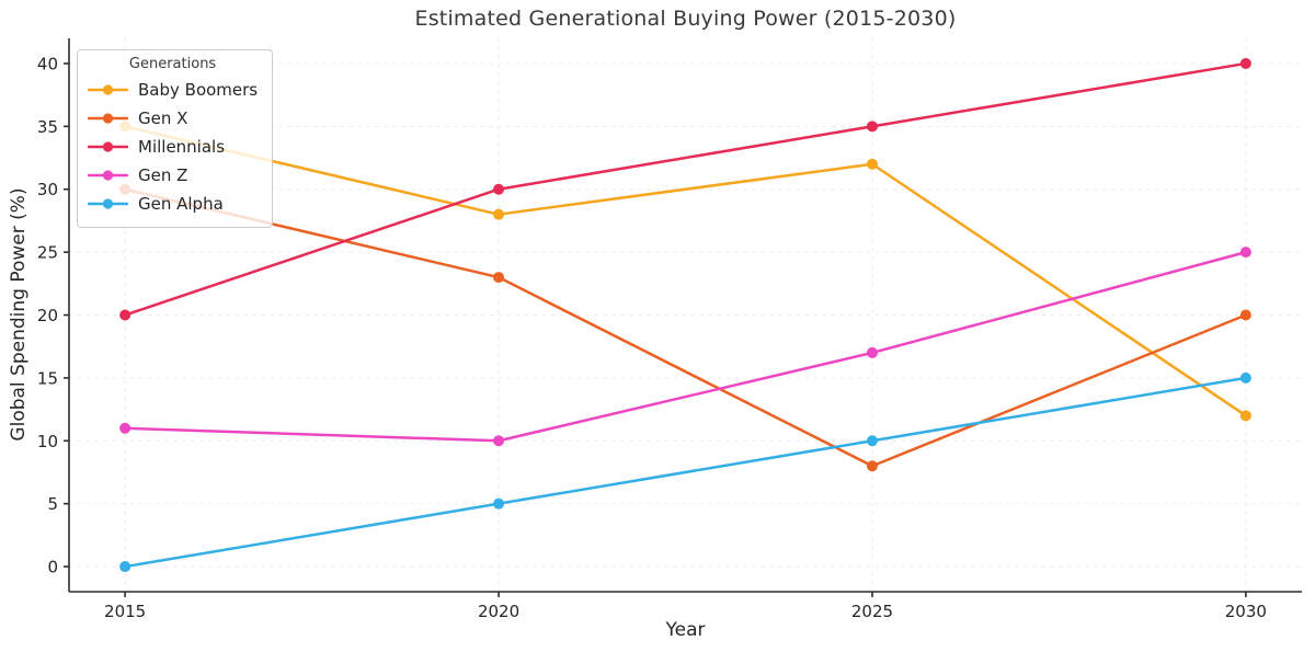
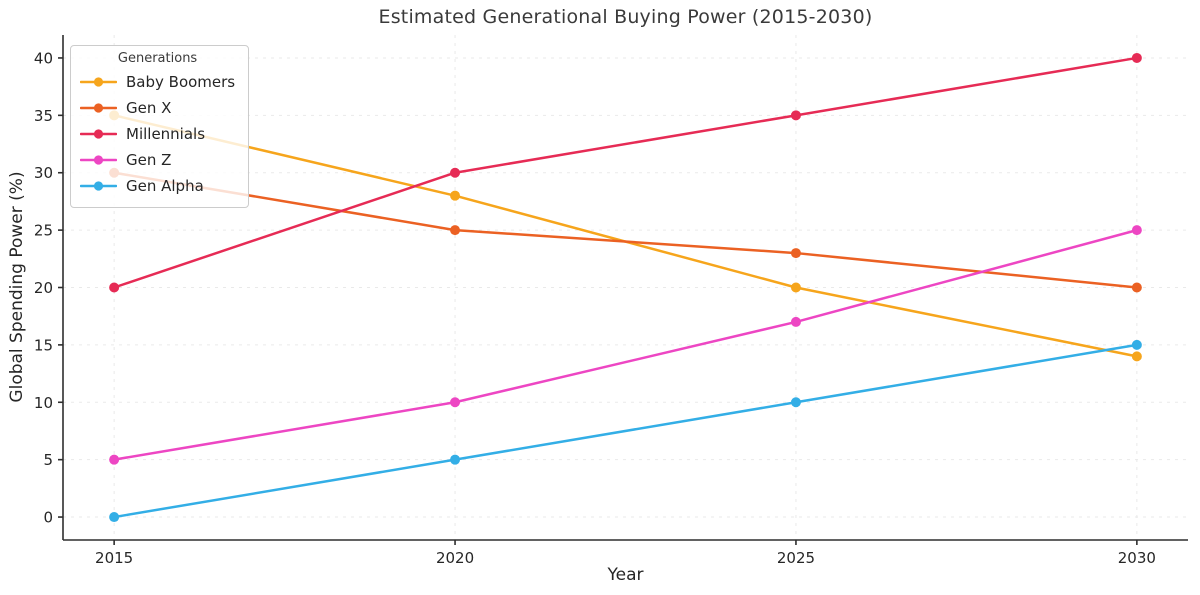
Gen Z/2015: 11 -> 5
Gen X/2020: 23 -> 25
Baby Boomers/2025: 32 -> 20
Gen X/2025: 8 -> 23
Baby Boomers/2030: 12 -> 14
